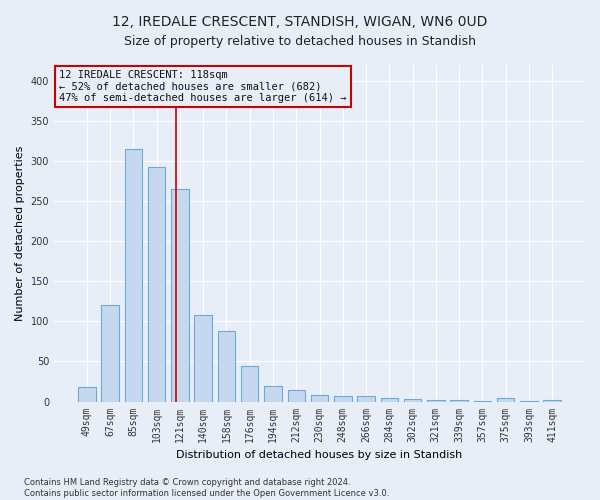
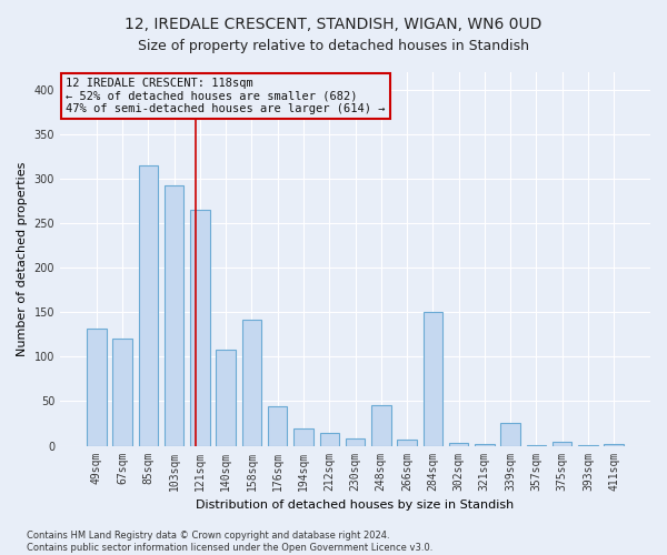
49sqm: 18 -> 132
158sqm: 88 -> 142
248sqm: 7 -> 46
284sqm: 5 -> 150
339sqm: 2 -> 26
